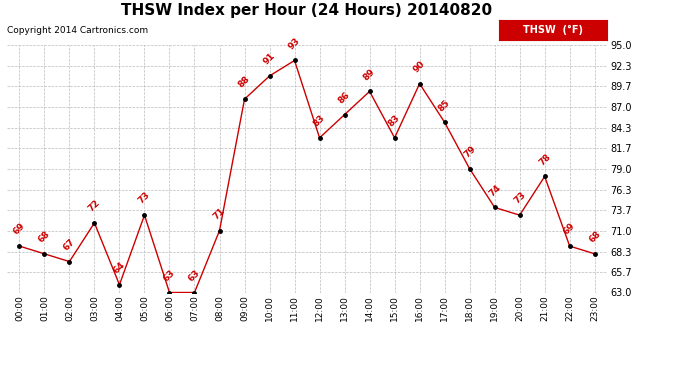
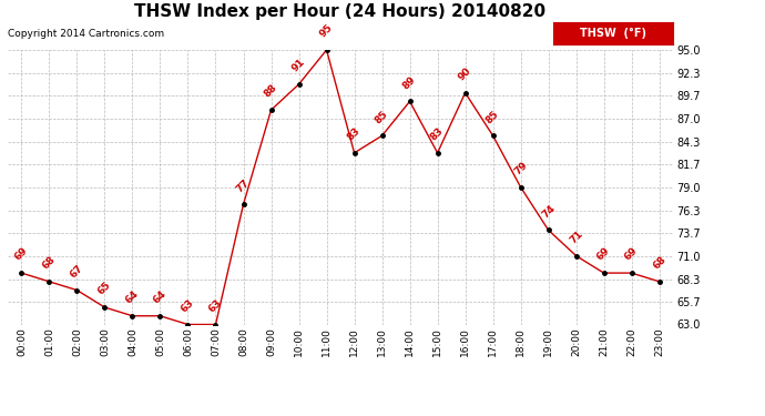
03:00: 72 -> 65
05:00: 73 -> 64
08:00: 71 -> 77
11:00: 93 -> 95
13:00: 86 -> 85
20:00: 73 -> 71
21:00: 78 -> 69
